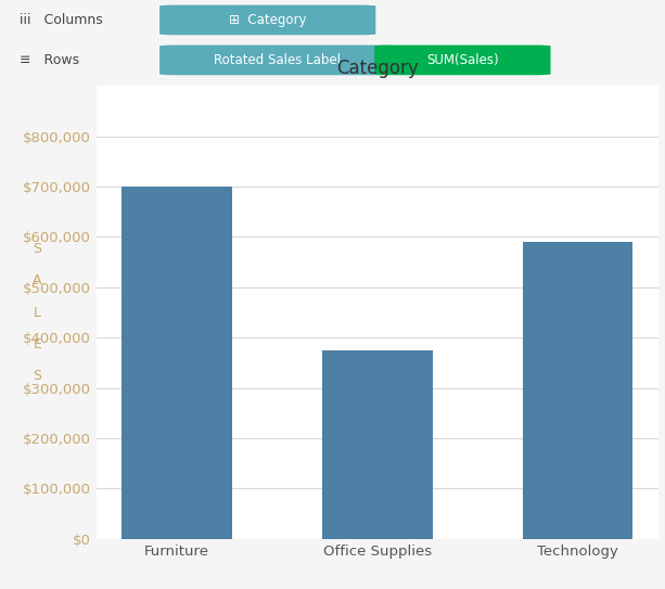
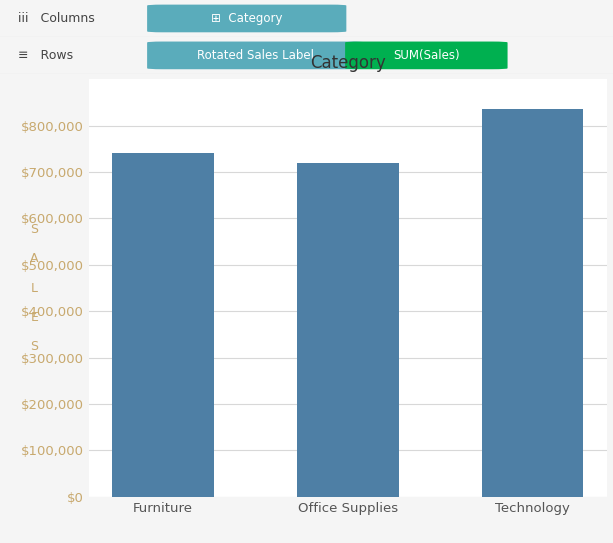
Furniture: $700,000 -> $742,000
Office Supplies: $375,000 -> $719,000
Technology: $590,000 -> $836,000
